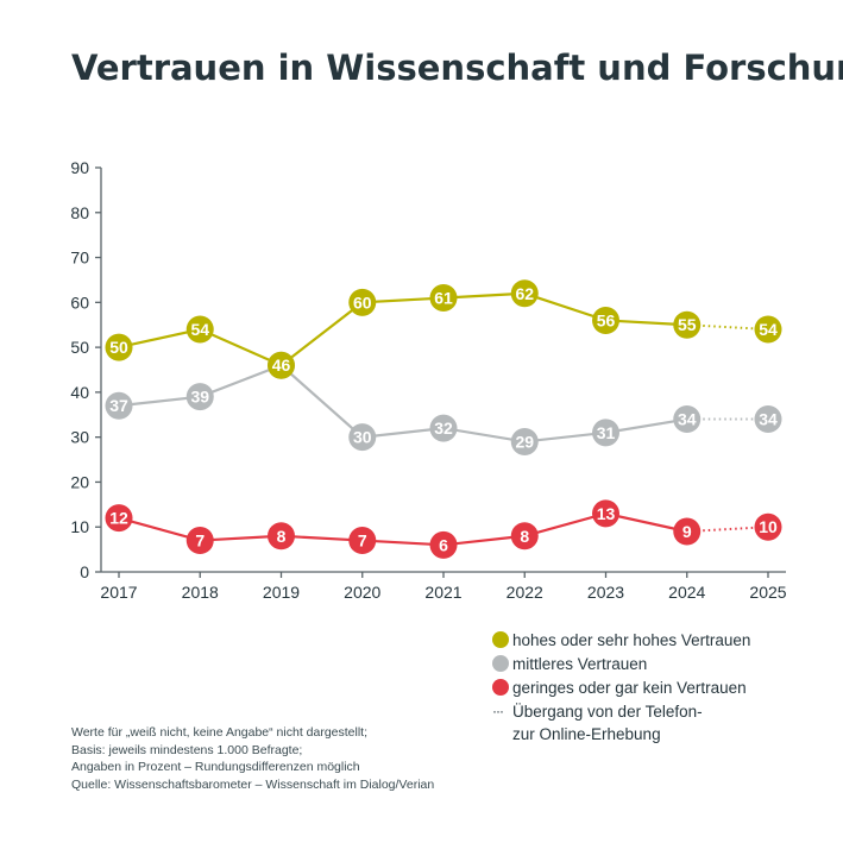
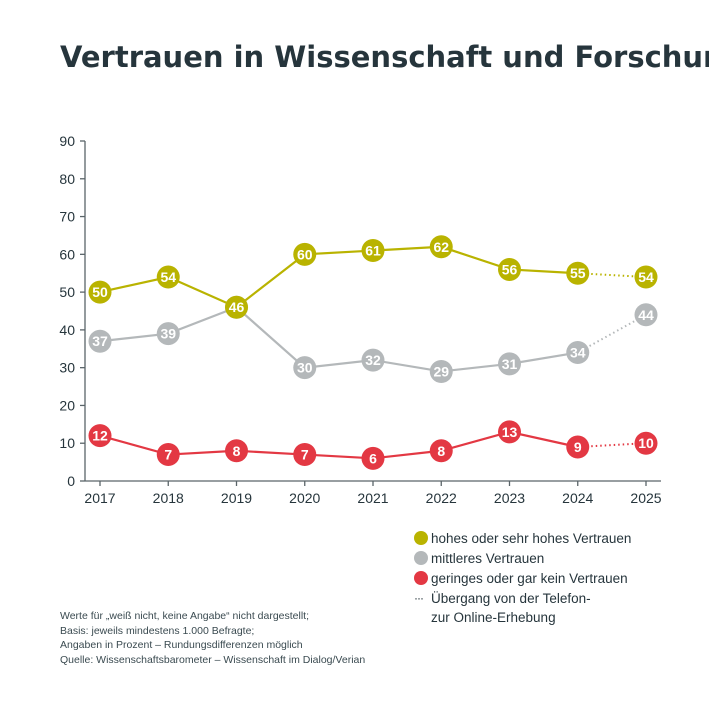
mittleres Vertrauen/2025: 34 -> 44
